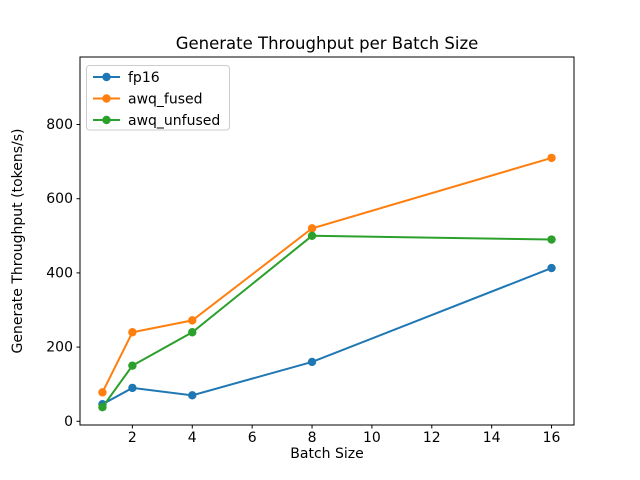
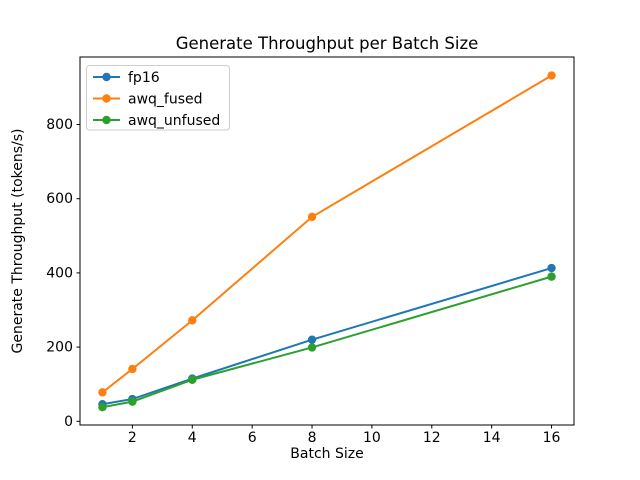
fp16/2: 90 -> 60
awq_fused/2: 240 -> 140
awq_unfused/2: 150 -> 50
fp16/4: 70 -> 120
awq_unfused/4: 240 -> 110
fp16/8: 160 -> 220
awq_fused/8: 520 -> 550
awq_unfused/8: 500 -> 200
awq_fused/16: 710 -> 930
awq_unfused/16: 490 -> 390
